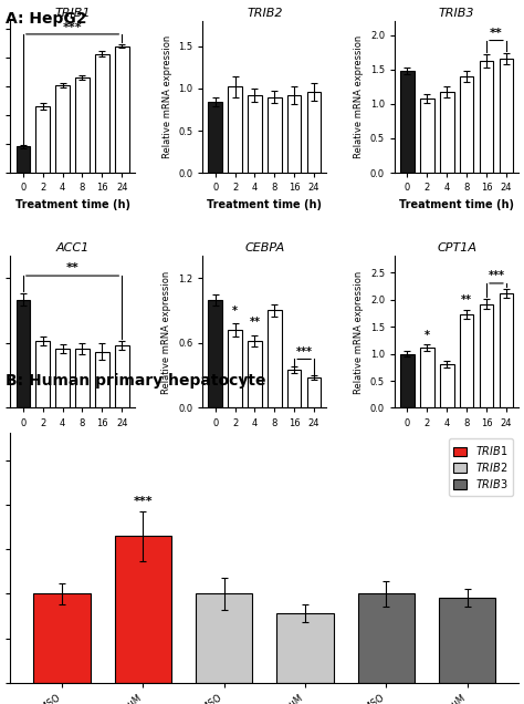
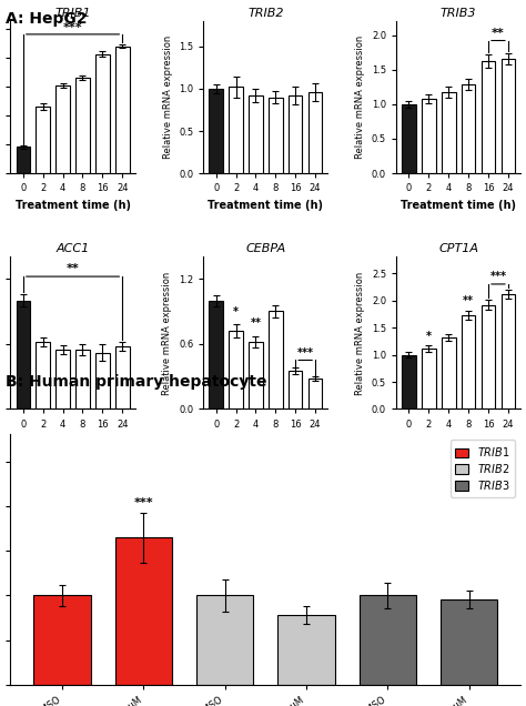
TRIB2/0: 0.84 -> 1.00
TRIB3/0: 1.48 -> 1.00
TRIB3/8: 1.40 -> 1.28
CPT1A/4: 0.80 -> 1.32
